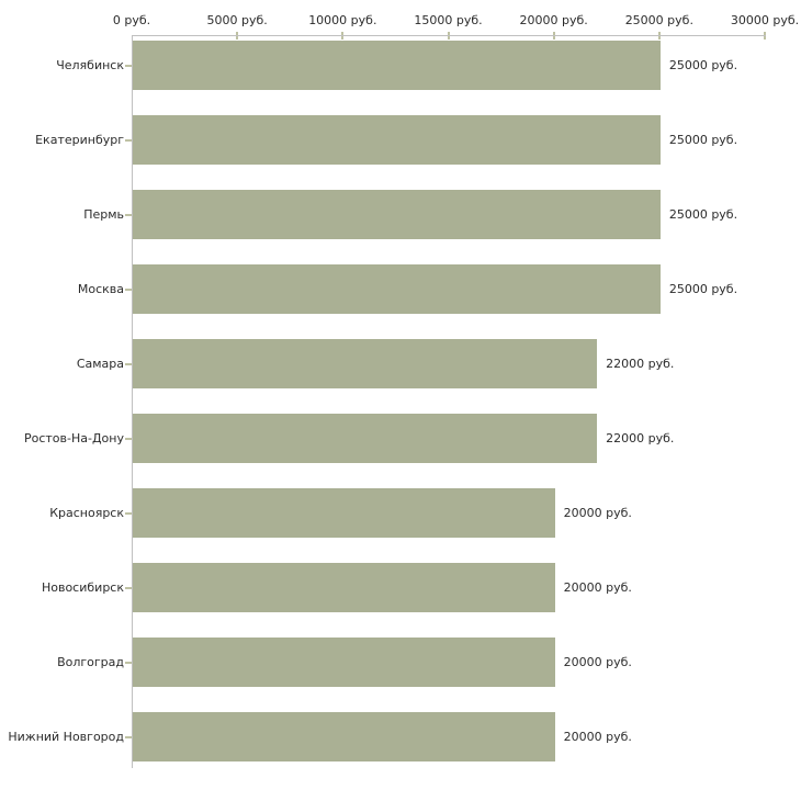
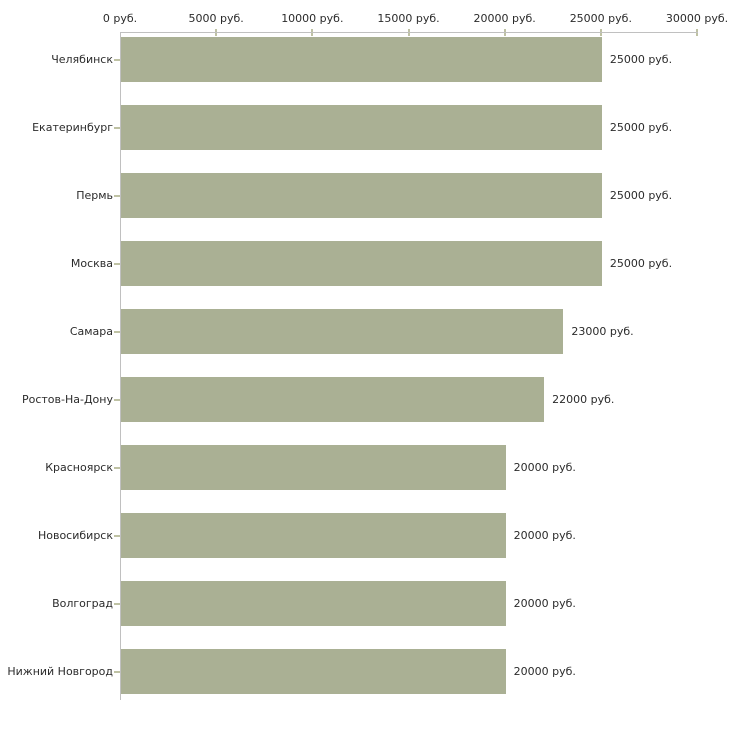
Самара: 22000 -> 23000
